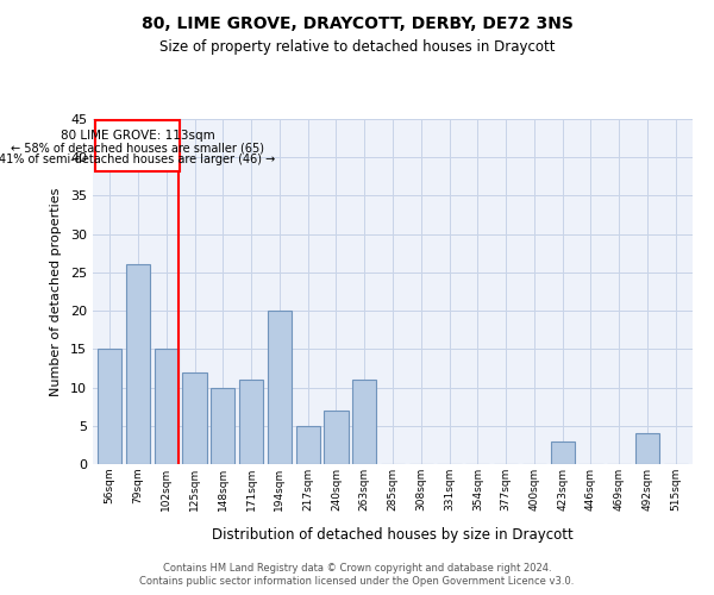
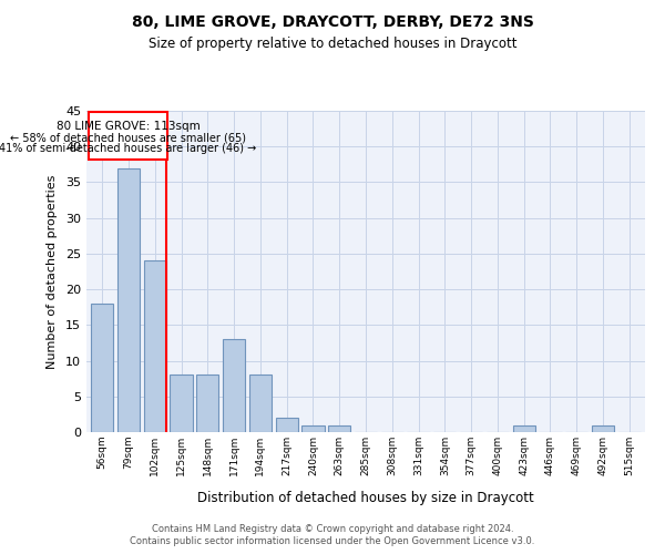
56sqm: 15 -> 18
79sqm: 26 -> 37
102sqm: 15 -> 24
125sqm: 12 -> 8
148sqm: 10 -> 8
171sqm: 11 -> 13
194sqm: 20 -> 8
217sqm: 5 -> 2
240sqm: 7 -> 1
263sqm: 11 -> 1
423sqm: 3 -> 1
492sqm: 4 -> 1
